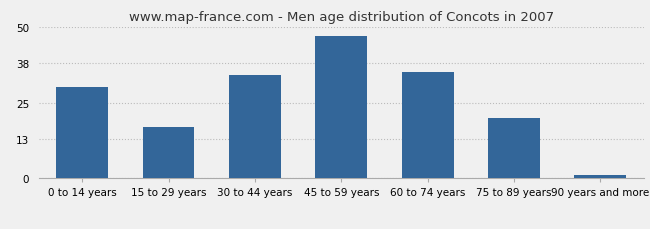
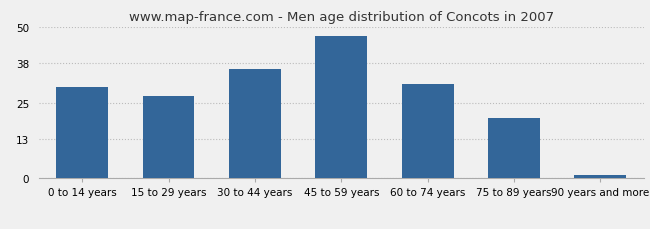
15 to 29 years: 17 -> 27
30 to 44 years: 34 -> 36
60 to 74 years: 35 -> 31
